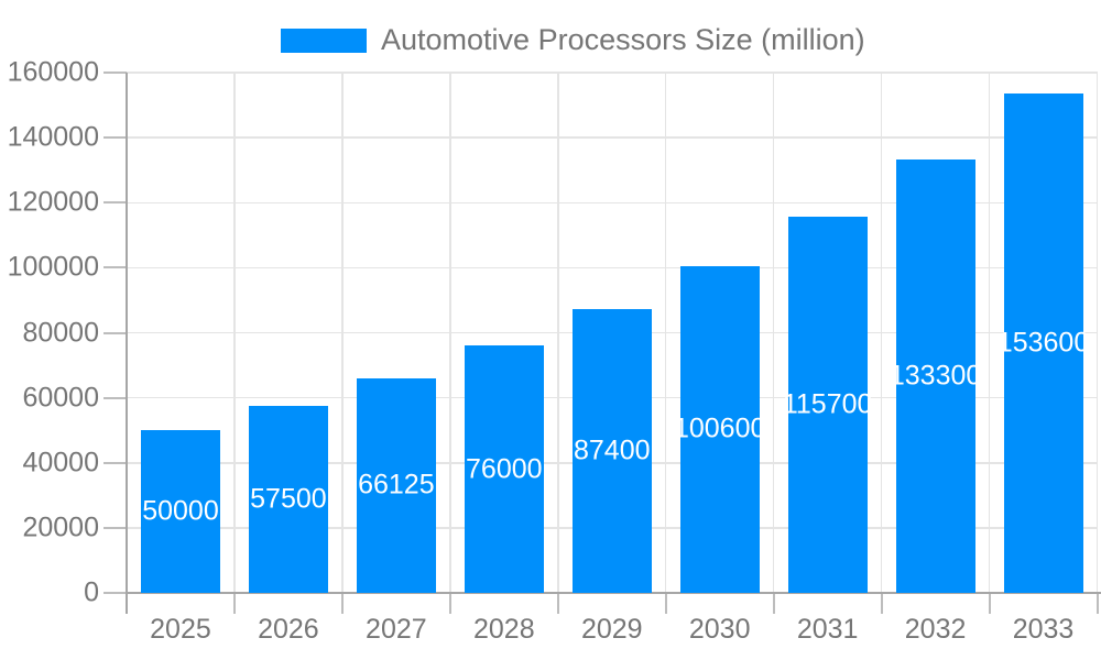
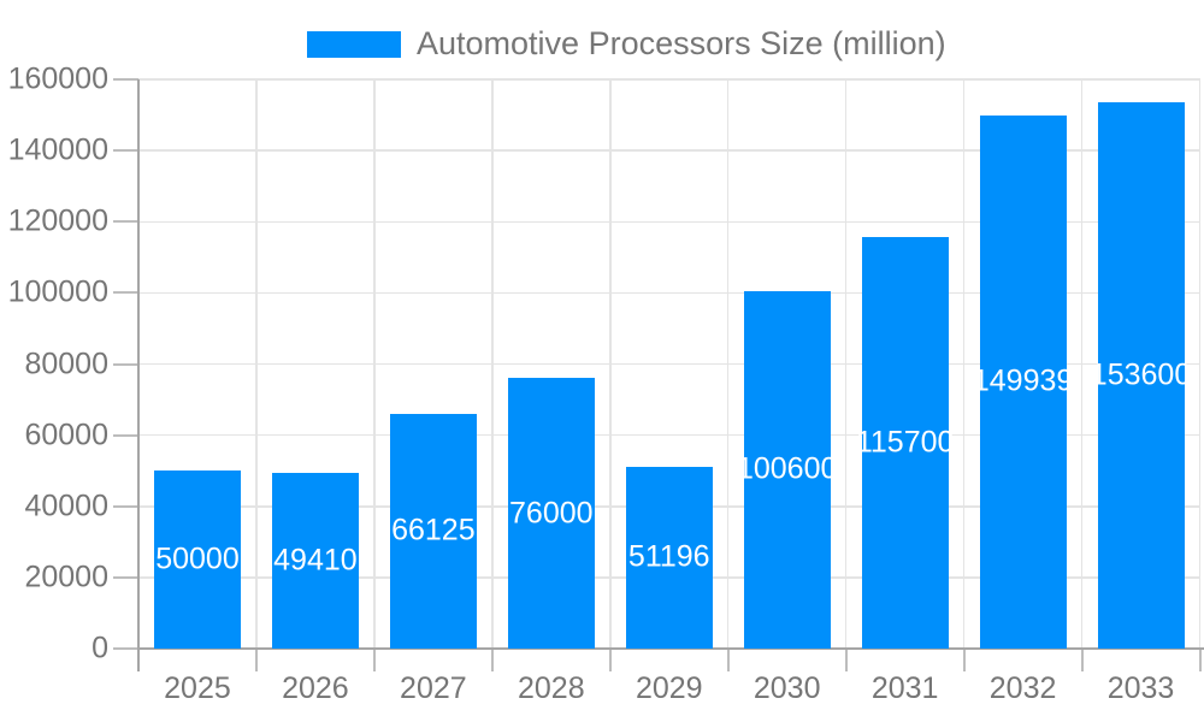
2026: 57500 -> 49410
2029: 87400 -> 51196
2032: 133300 -> 149939
